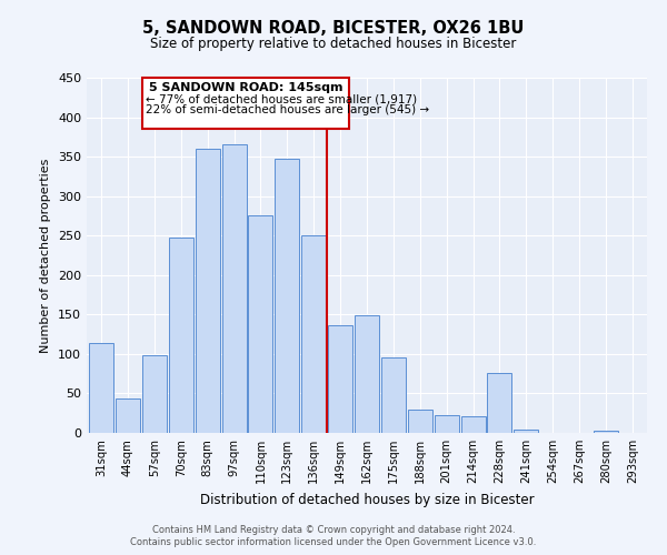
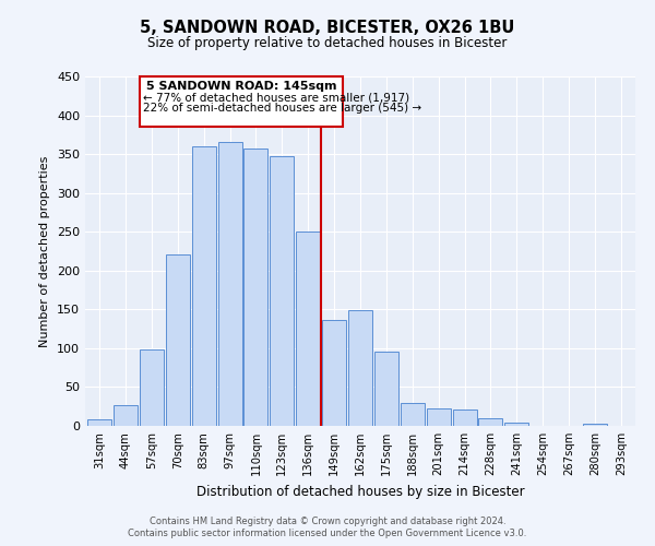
31sqm: 114 -> 8
44sqm: 44 -> 27
70sqm: 248 -> 221
110sqm: 276 -> 357
228sqm: 76 -> 10
